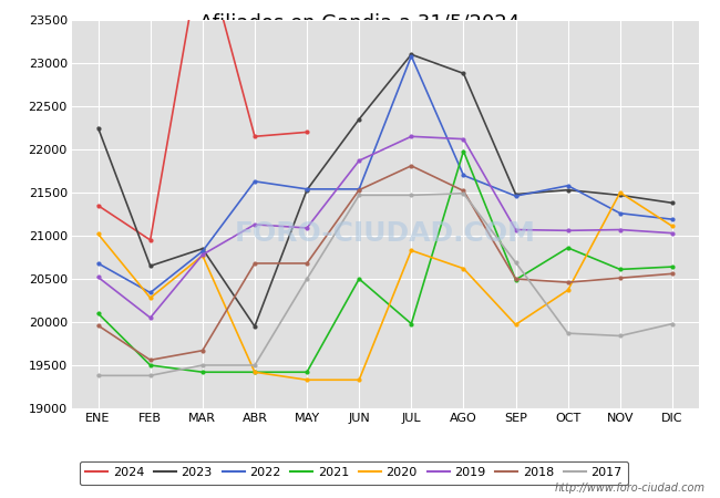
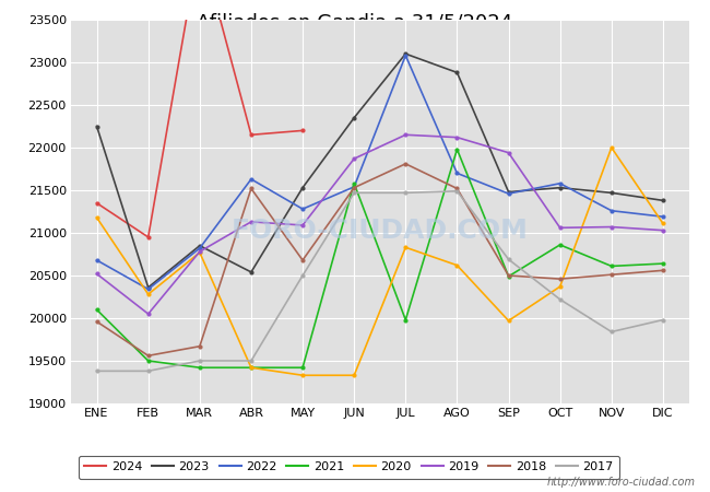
2020/ENE: 21020 -> 21180
2023/FEB: 20650 -> 20360
2023/ABR: 19950 -> 20540
2018/ABR: 20680 -> 21520
2022/MAY: 21540 -> 21280
2021/JUN: 20500 -> 21580
2019/SEP: 21070 -> 21940
2017/OCT: 19870 -> 20220
2020/NOV: 21500 -> 22000
